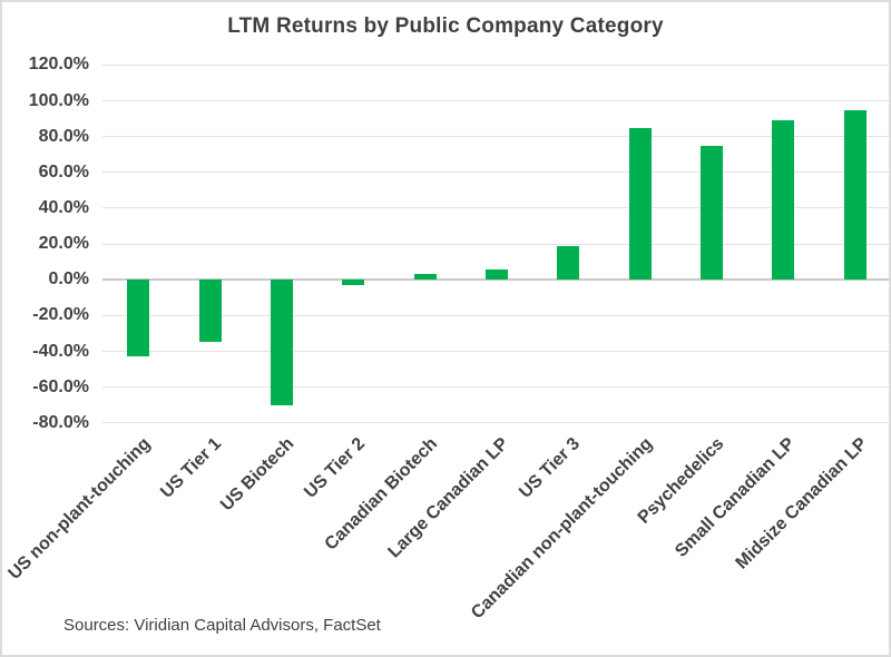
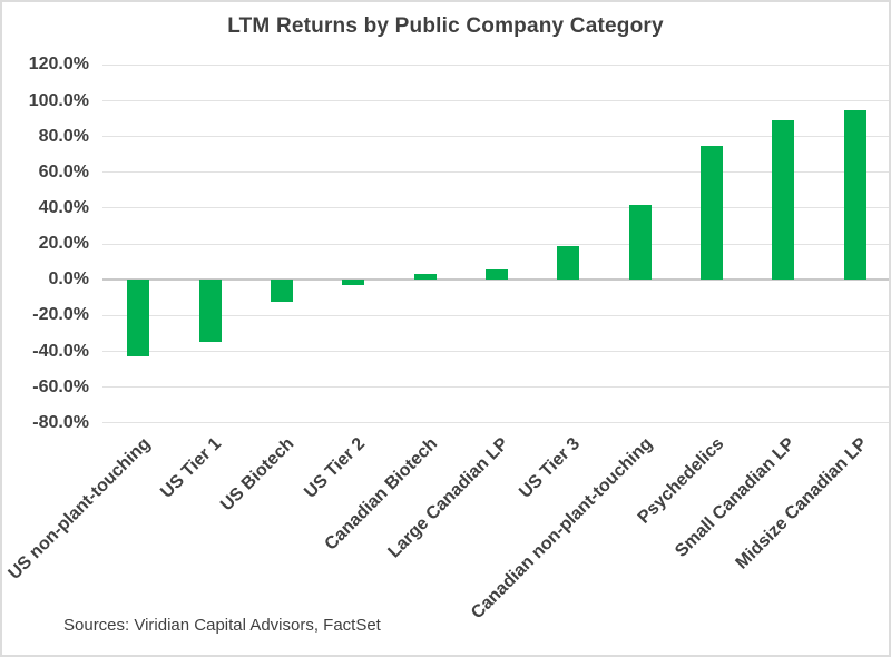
US Biotech: -70% -> -12%
Canadian non-plant-touching: 85% -> 42%
